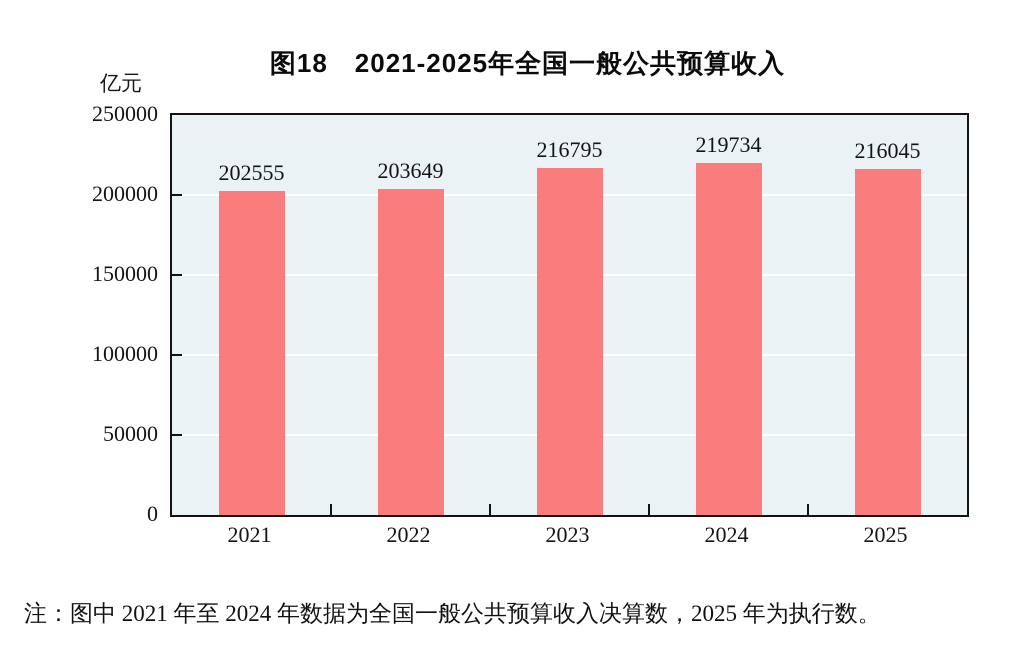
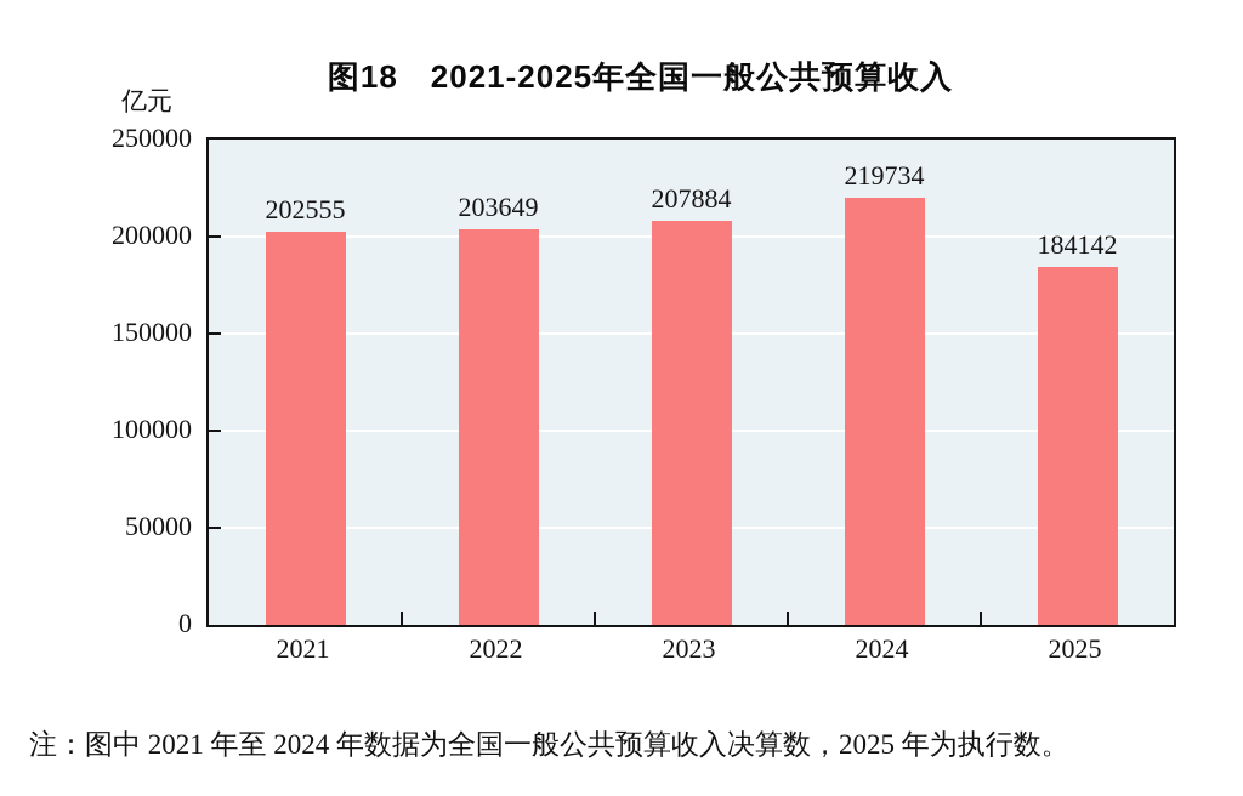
2023: 216795 -> 207884
2025: 216045 -> 184142
